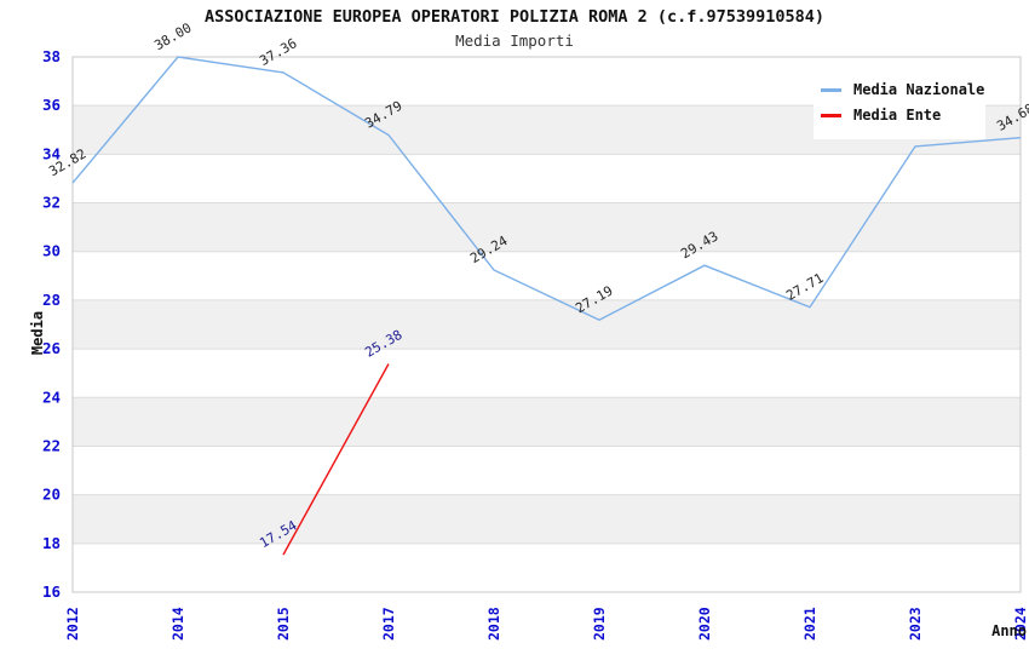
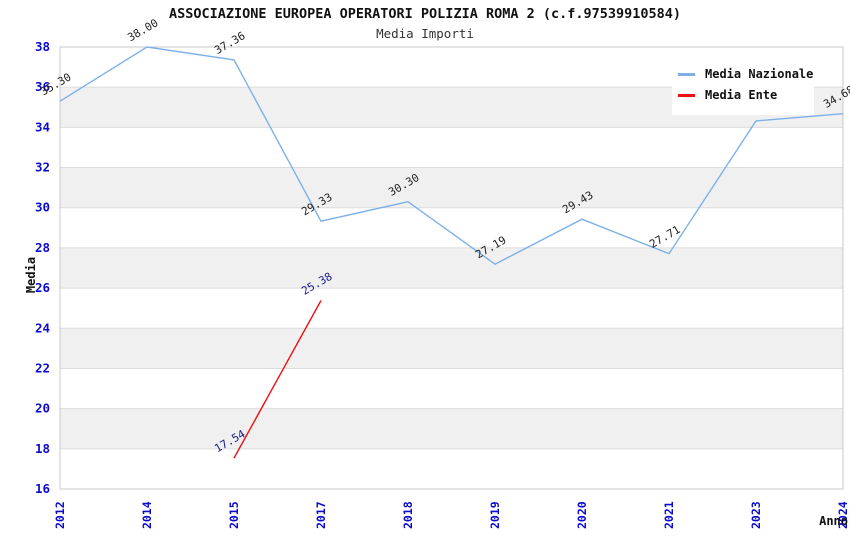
Media Nazionale/2012: 32.82 -> 35.30
Media Nazionale/2017: 34.79 -> 29.33
Media Nazionale/2018: 29.24 -> 30.30
